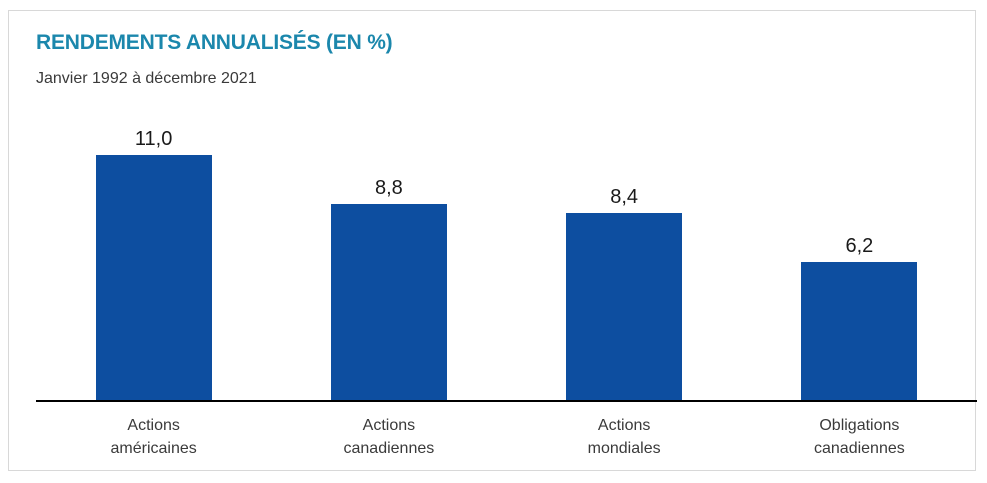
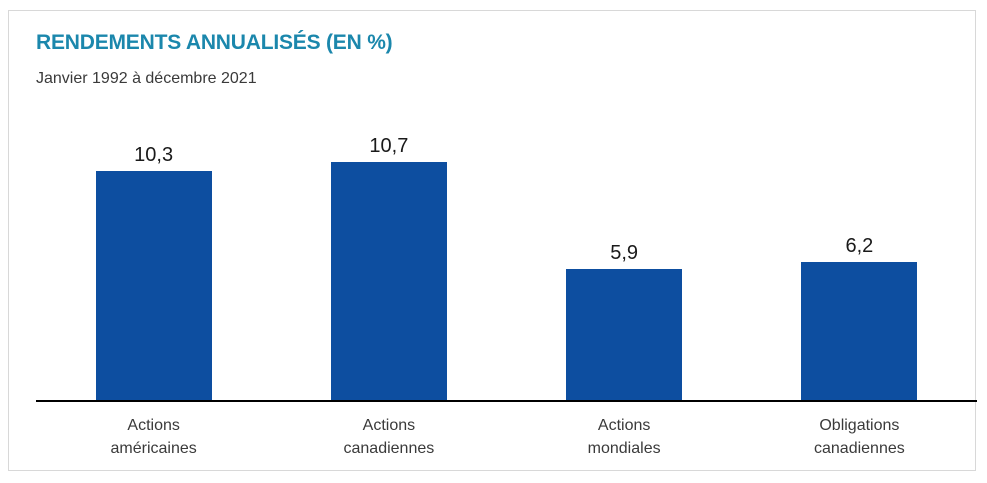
Actions américaines: 11,0 -> 10,3
Actions canadiennes: 8,8 -> 10,7
Actions mondiales: 8,4 -> 5,9
